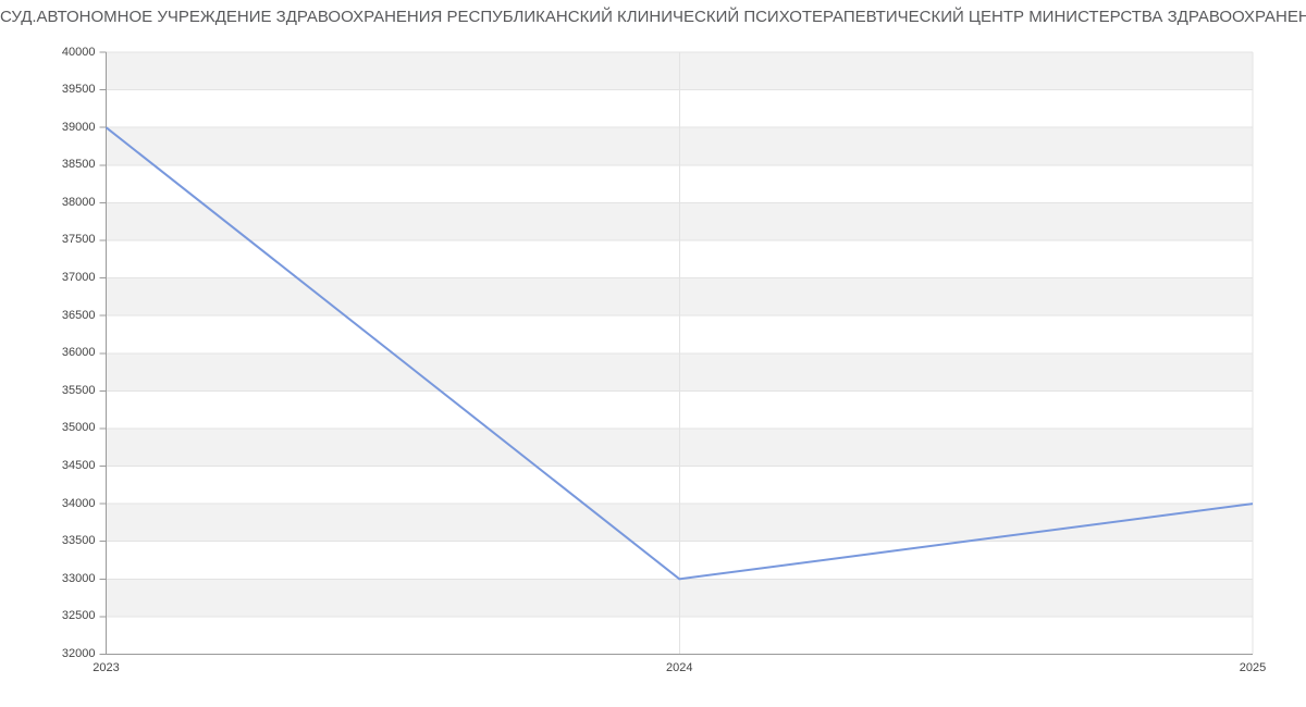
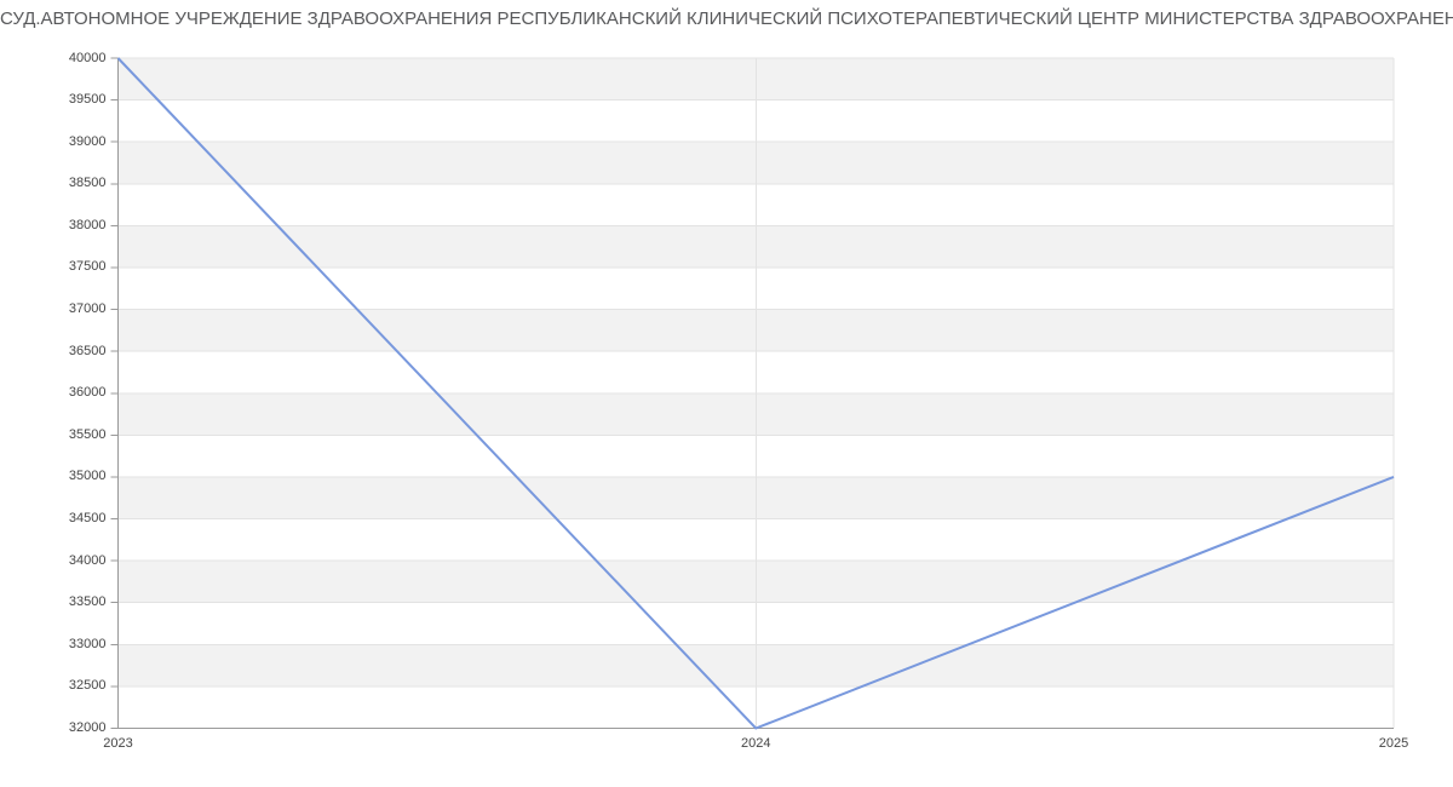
2023: 39000 -> 40000
2024: 33000 -> 32000
2025: 34000 -> 35000
